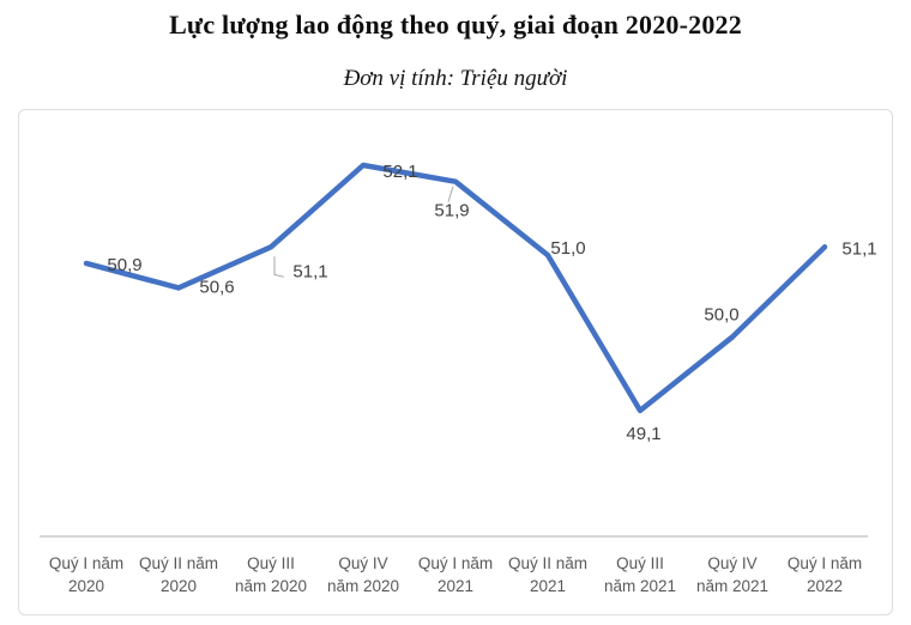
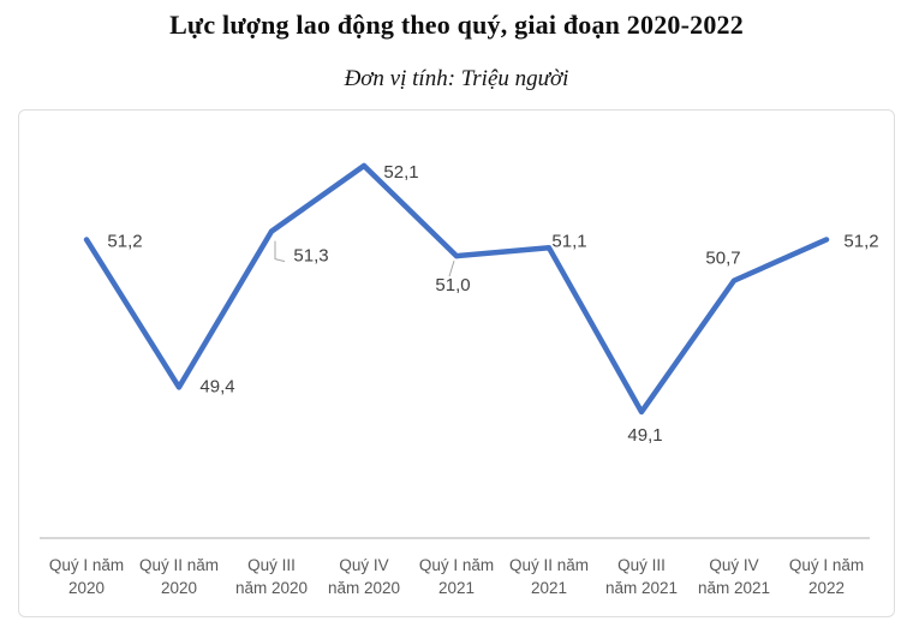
Quý I năm 2020: 50,9 -> 51,2
Quý II năm 2020: 50,6 -> 49,4
Quý III năm 2020: 51,1 -> 51,3
Quý I năm 2021: 51,9 -> 51,0
Quý II năm 2021: 51,0 -> 51,1
Quý IV năm 2021: 50,0 -> 50,7
Quý I năm 2022: 51,1 -> 51,2
